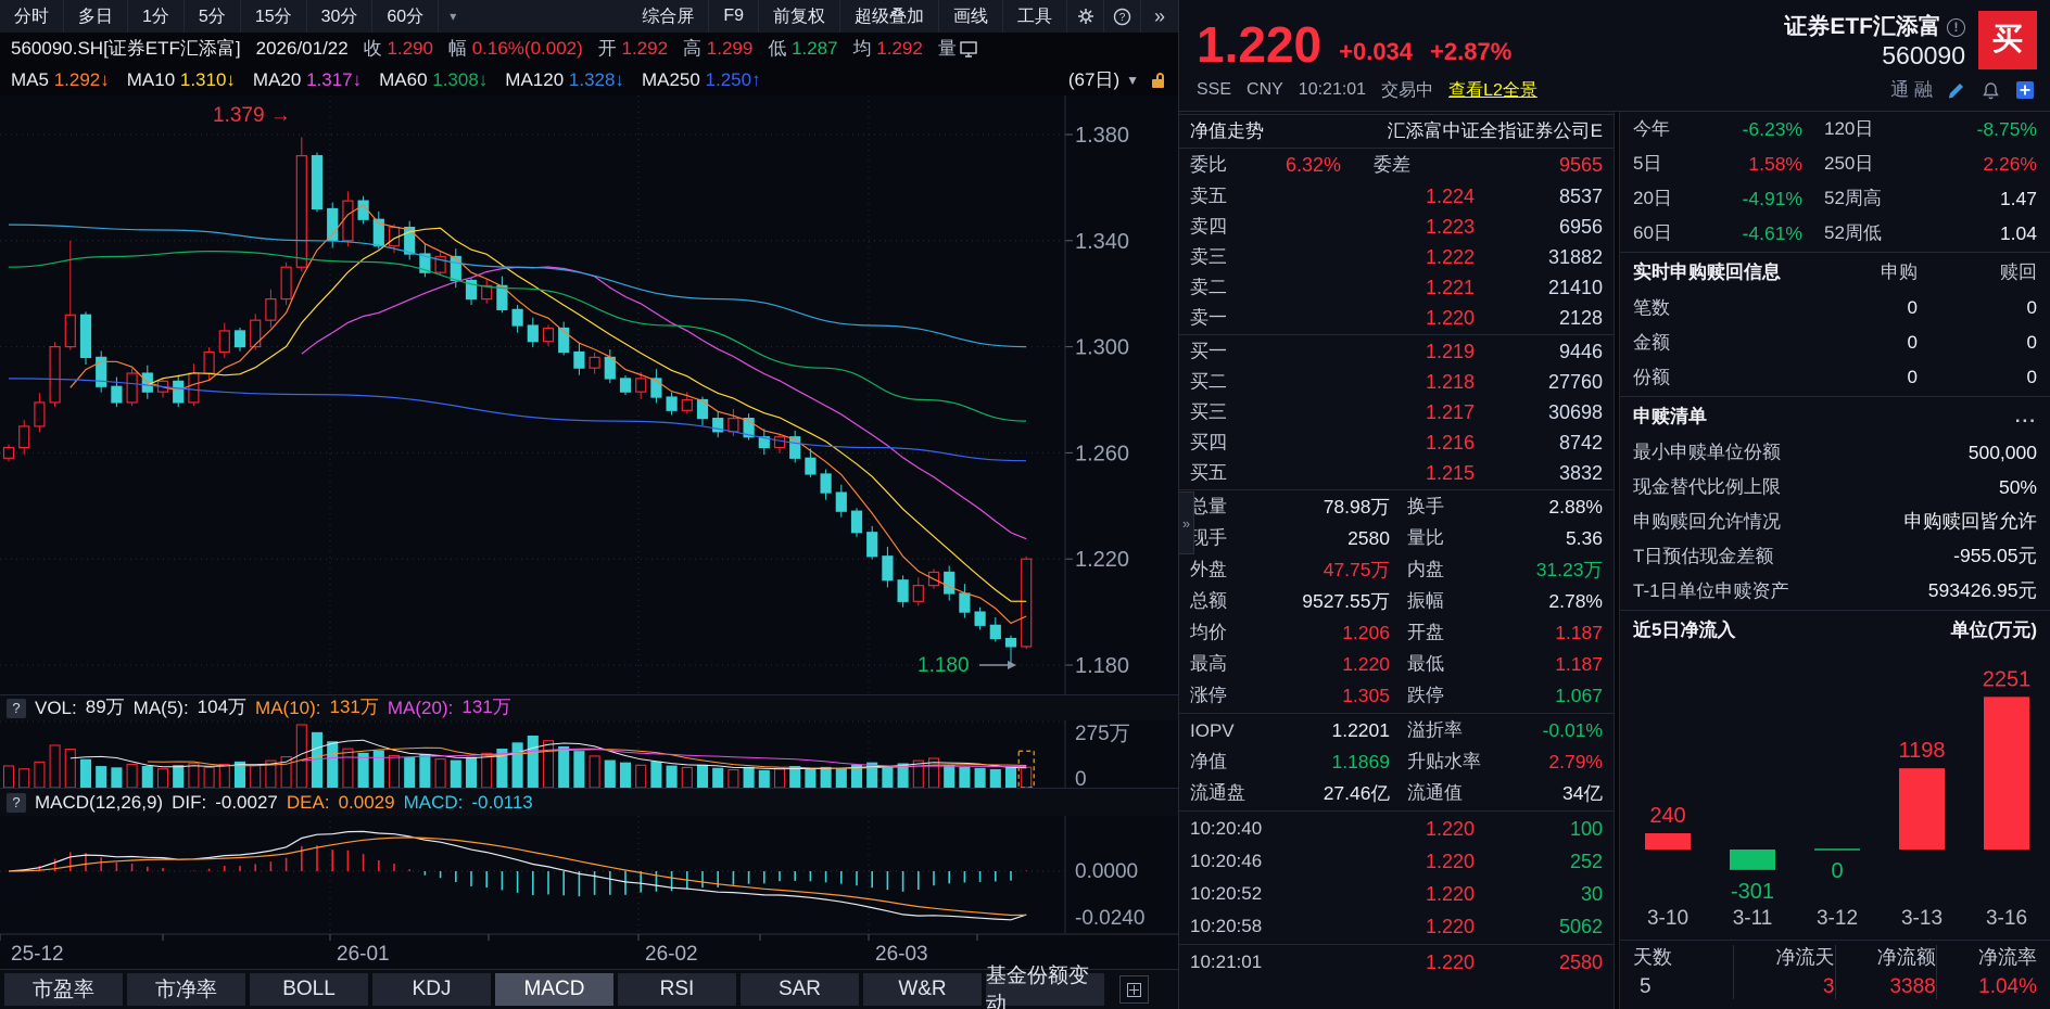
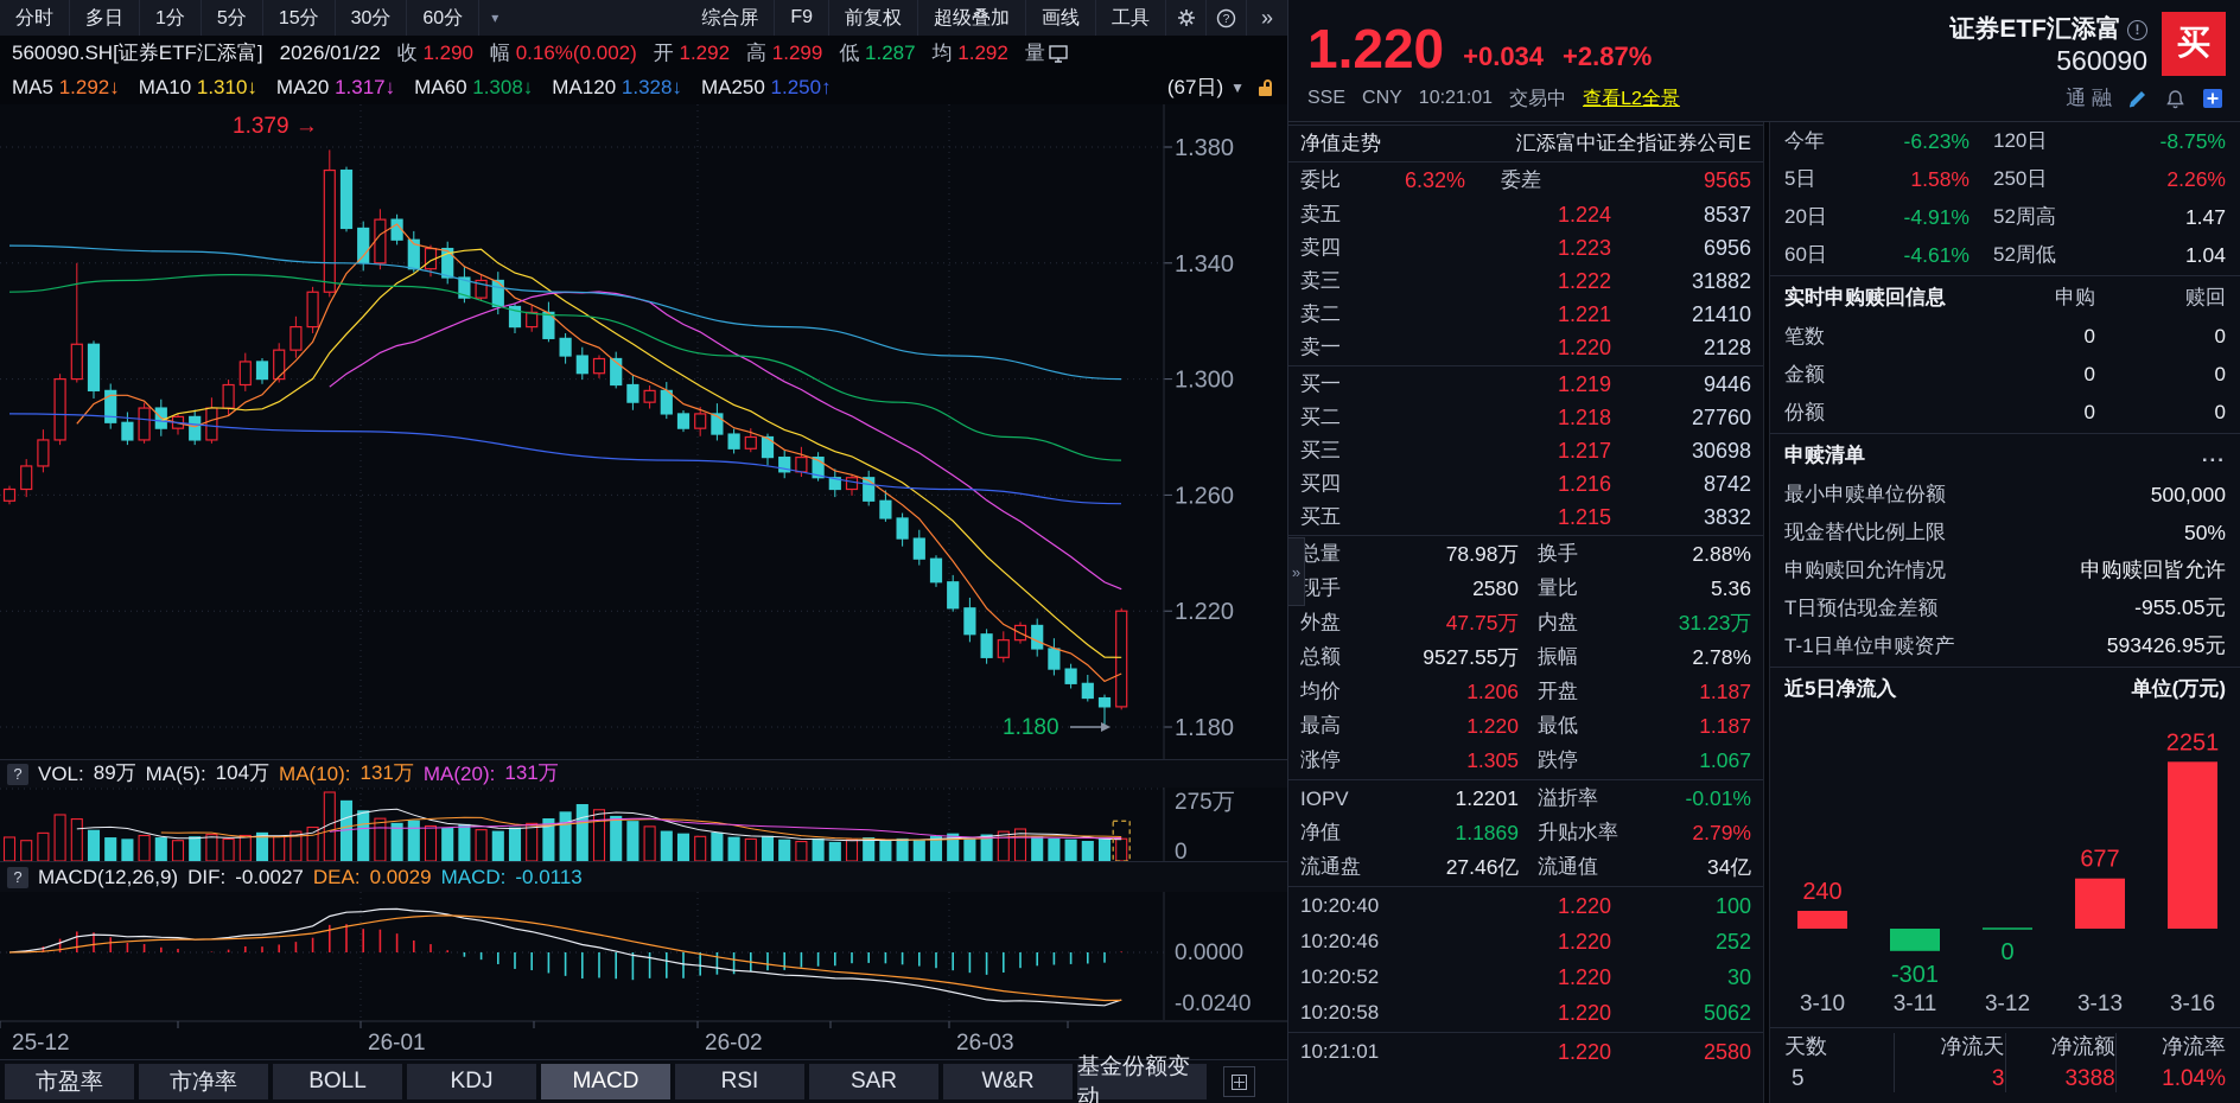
近5日净流入/3-13: 1198 -> 677
